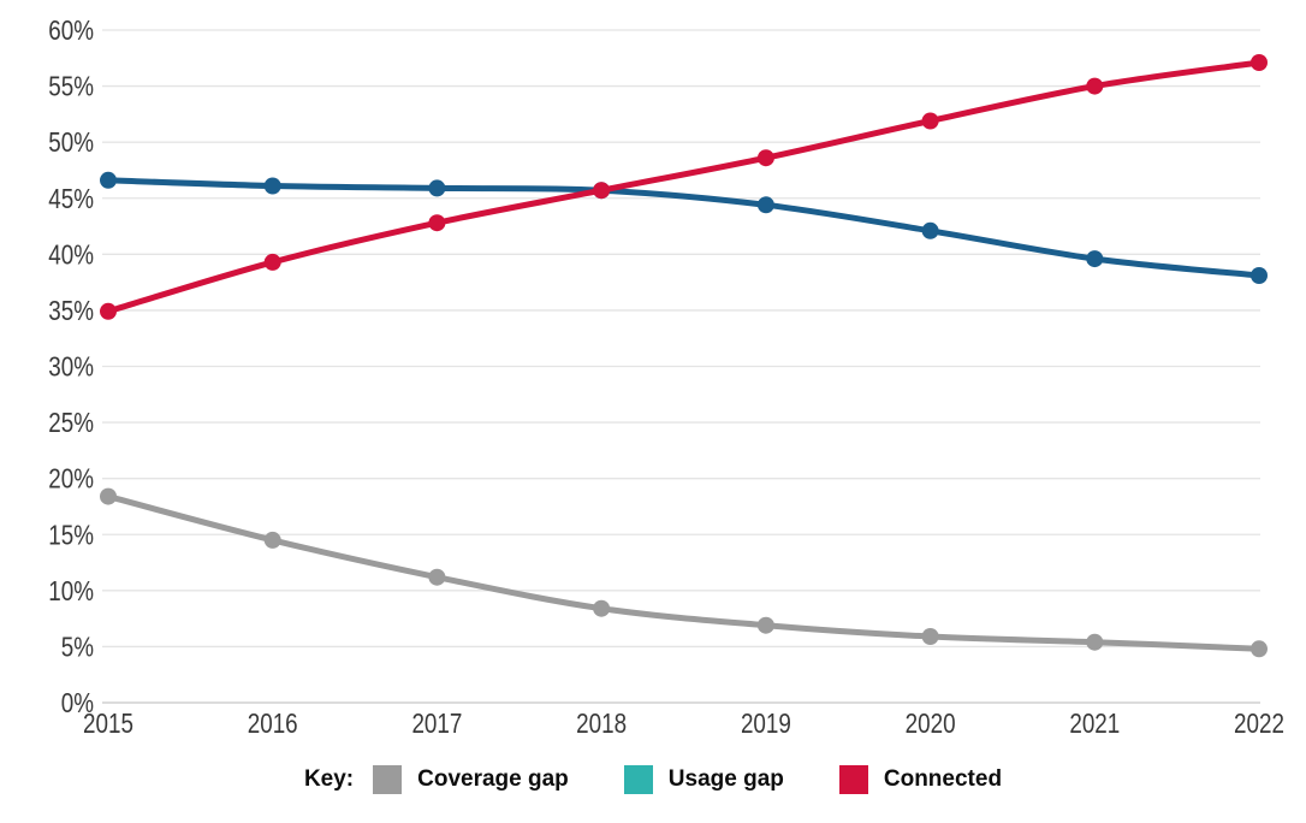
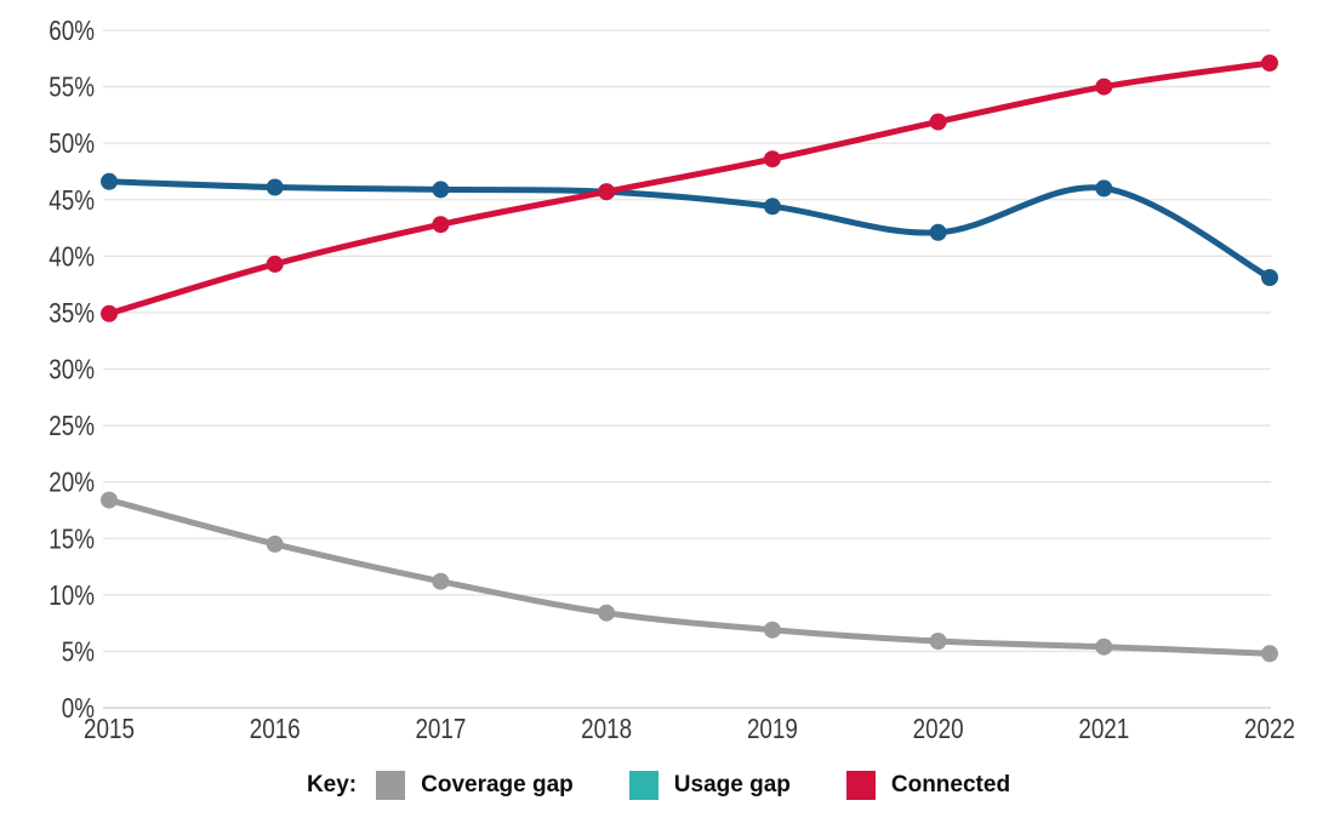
Usage gap/2021: 40% -> 46%
